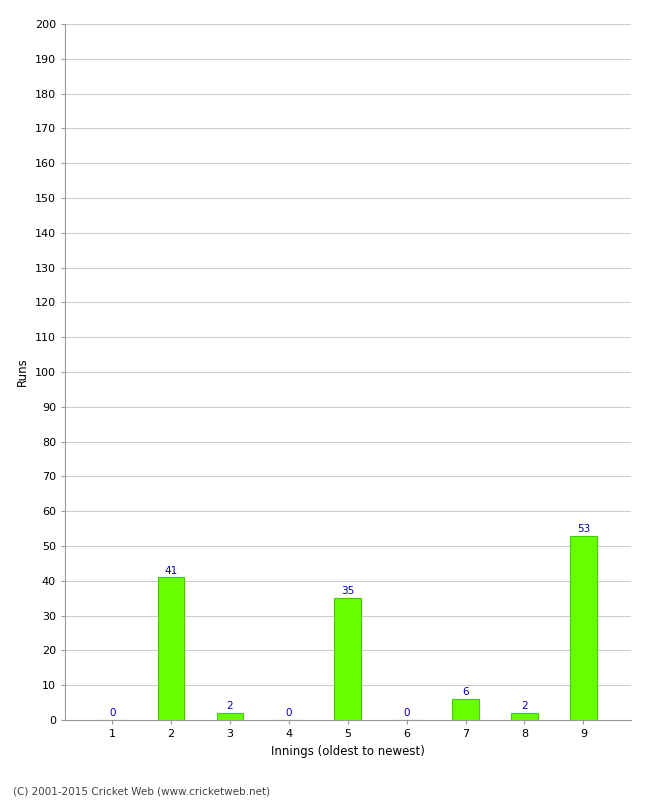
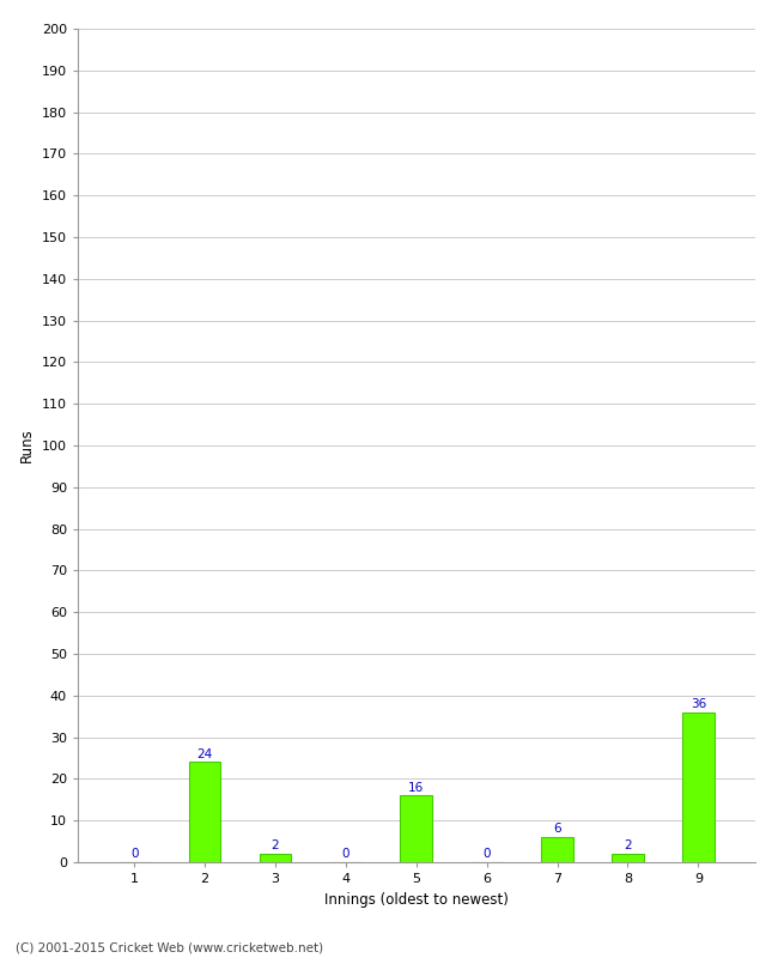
2: 41 -> 24
5: 35 -> 16
9: 53 -> 36
